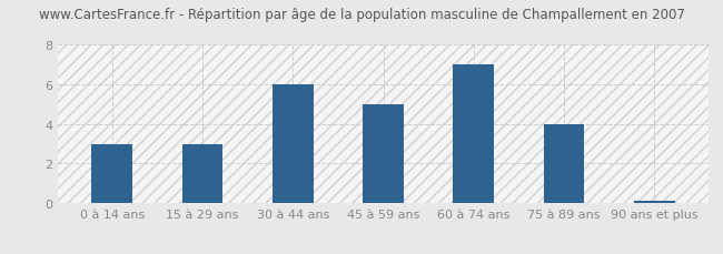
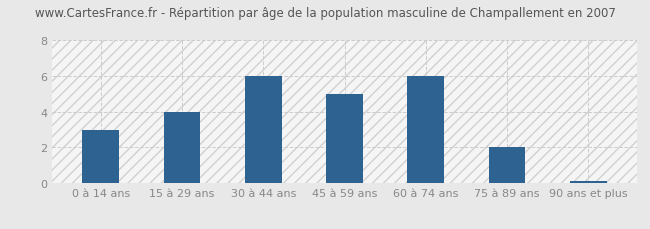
15 à 29 ans: 3.0 -> 4.0
60 à 74 ans: 7.0 -> 6.0
75 à 89 ans: 4.0 -> 2.0
